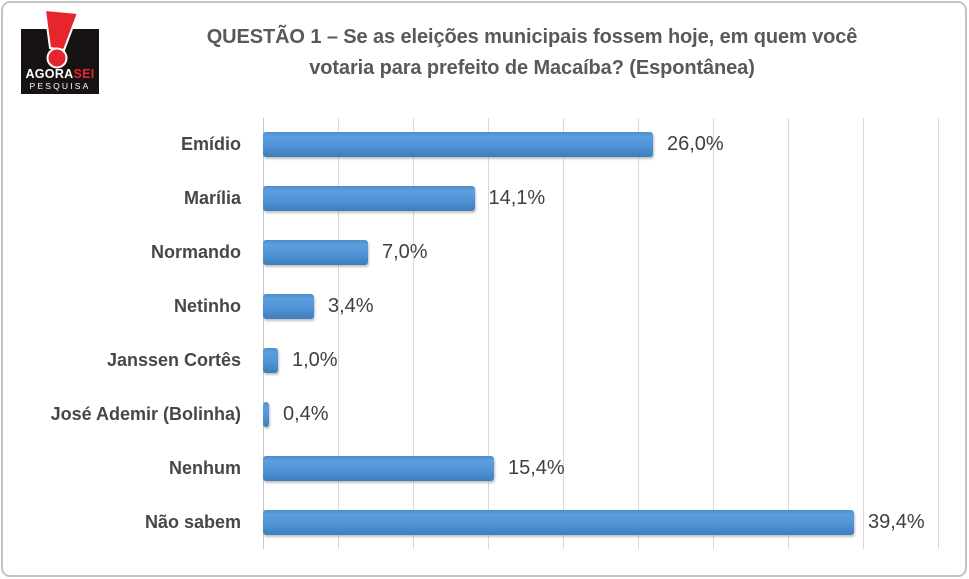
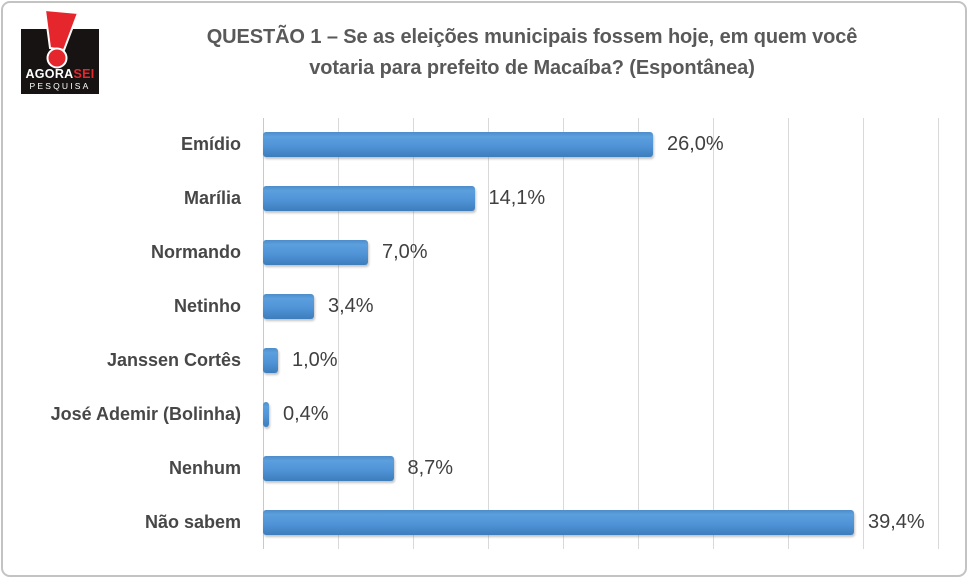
Nenhum: 15,4% -> 8,7%
